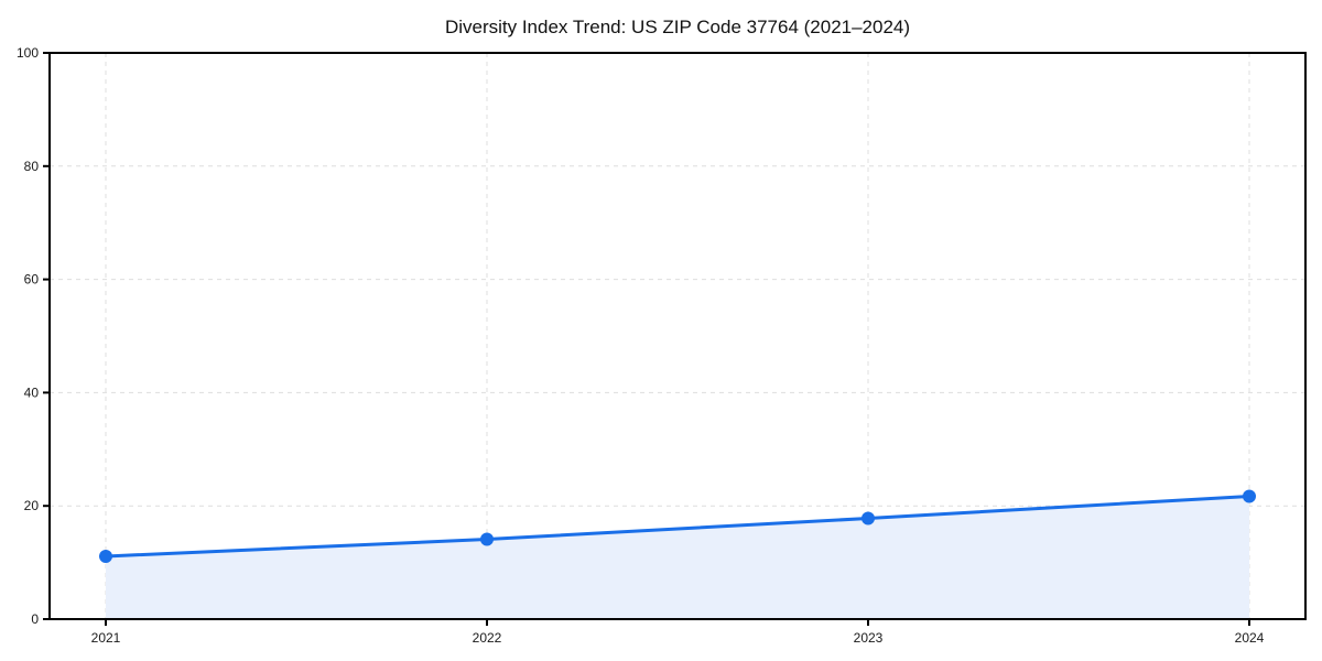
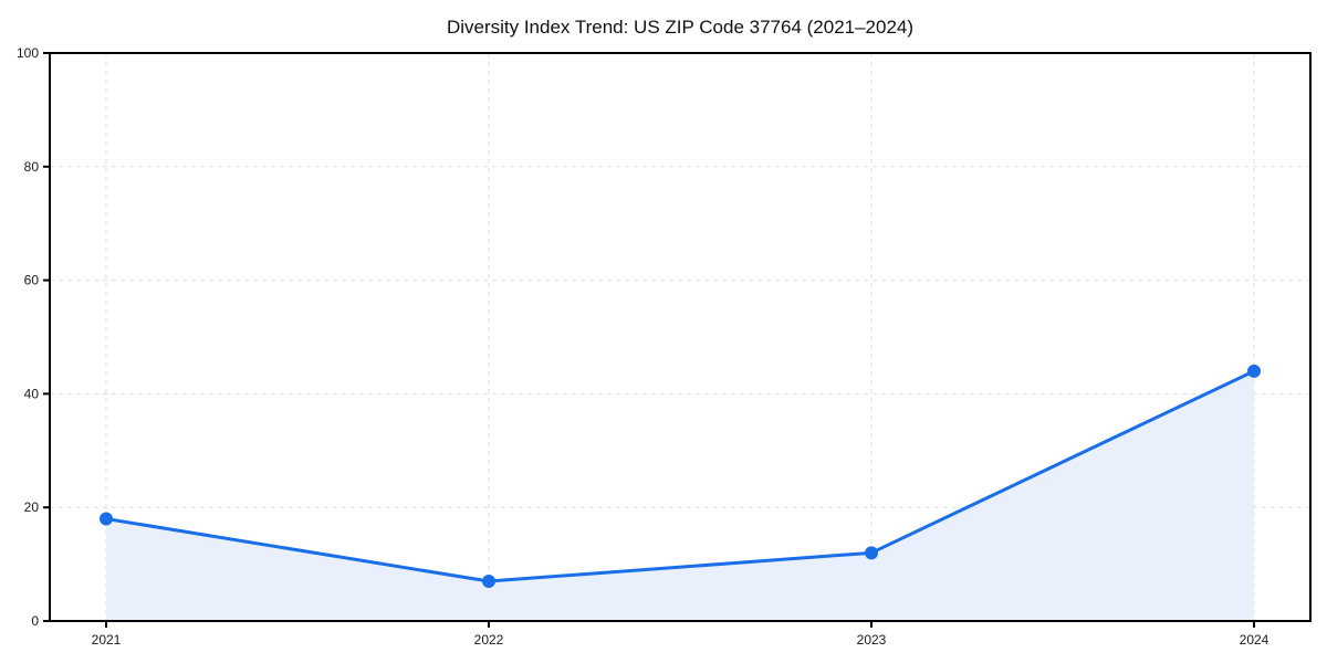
2021: 11 -> 18
2022: 14 -> 7
2023: 18 -> 12
2024: 22 -> 44
